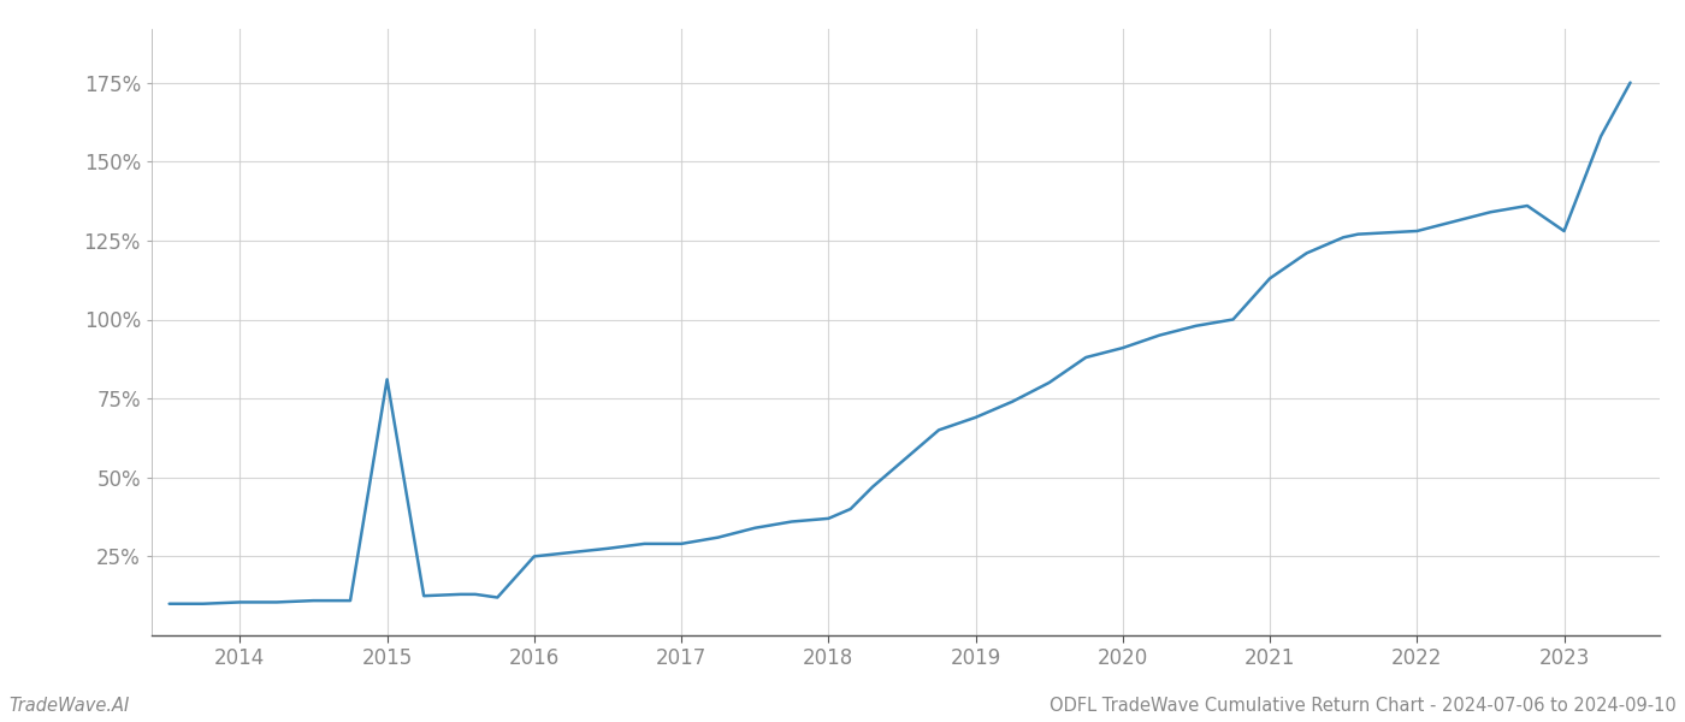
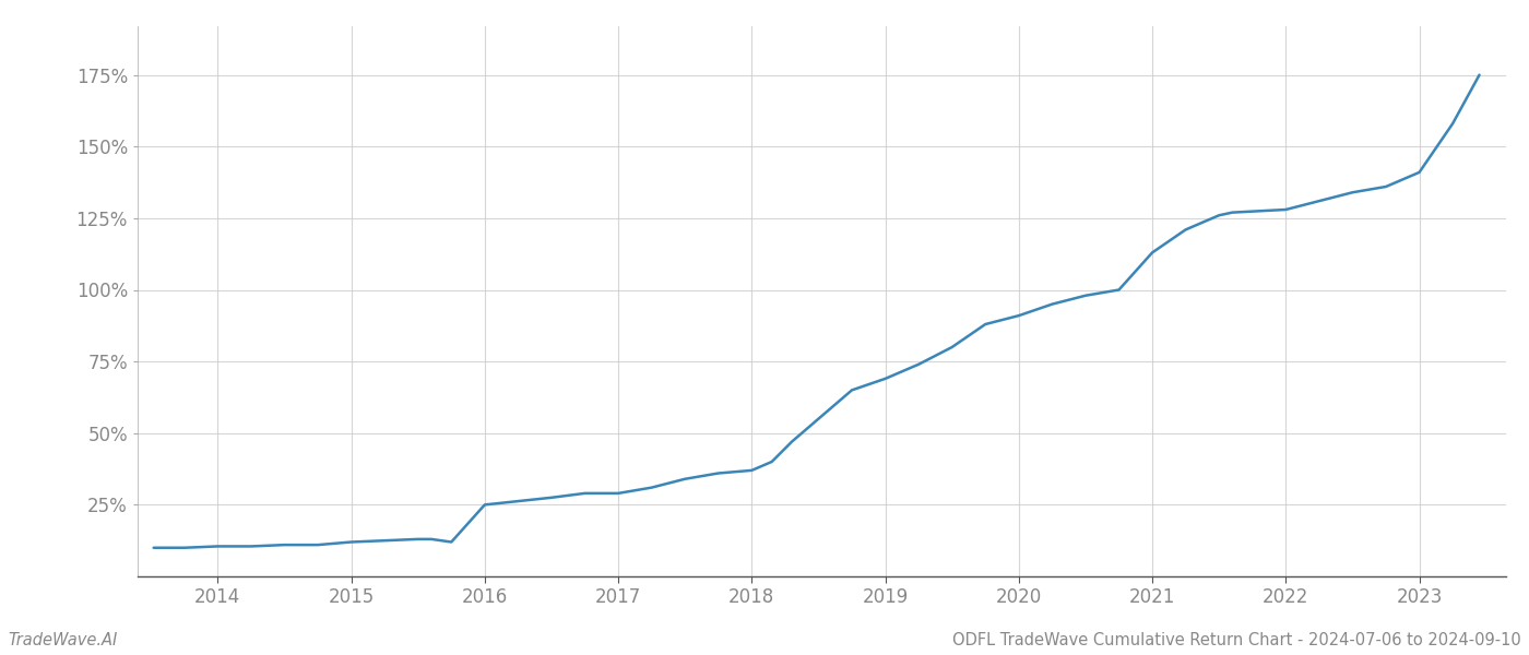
2015: 81.0% -> 12.0%
2023: 128.0% -> 141.0%
